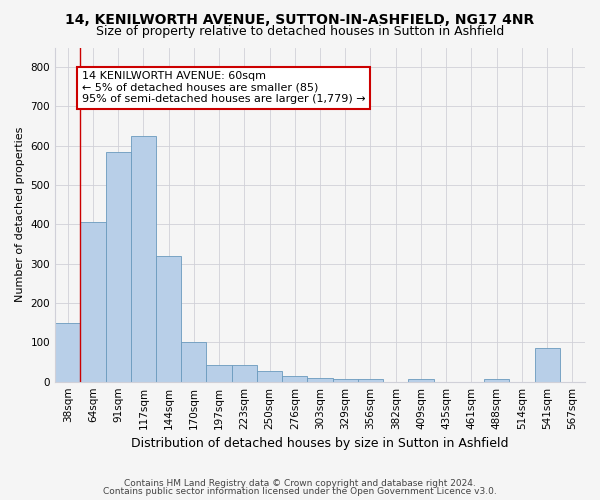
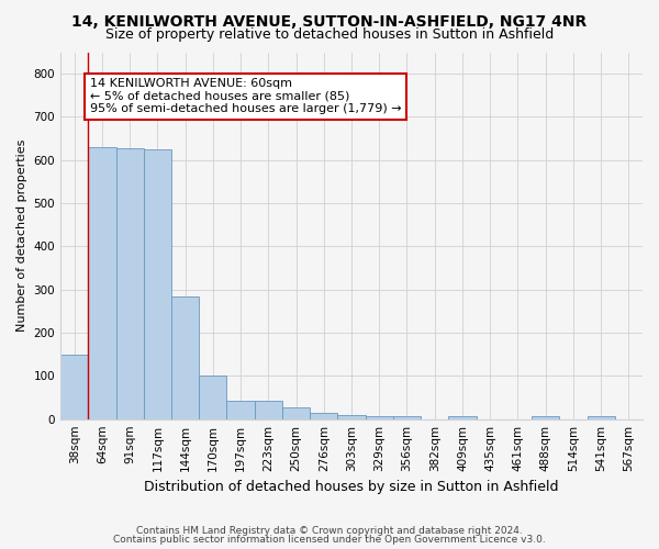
64sqm: 405 -> 630
91sqm: 585 -> 628
144sqm: 320 -> 285
541sqm: 85 -> 8
